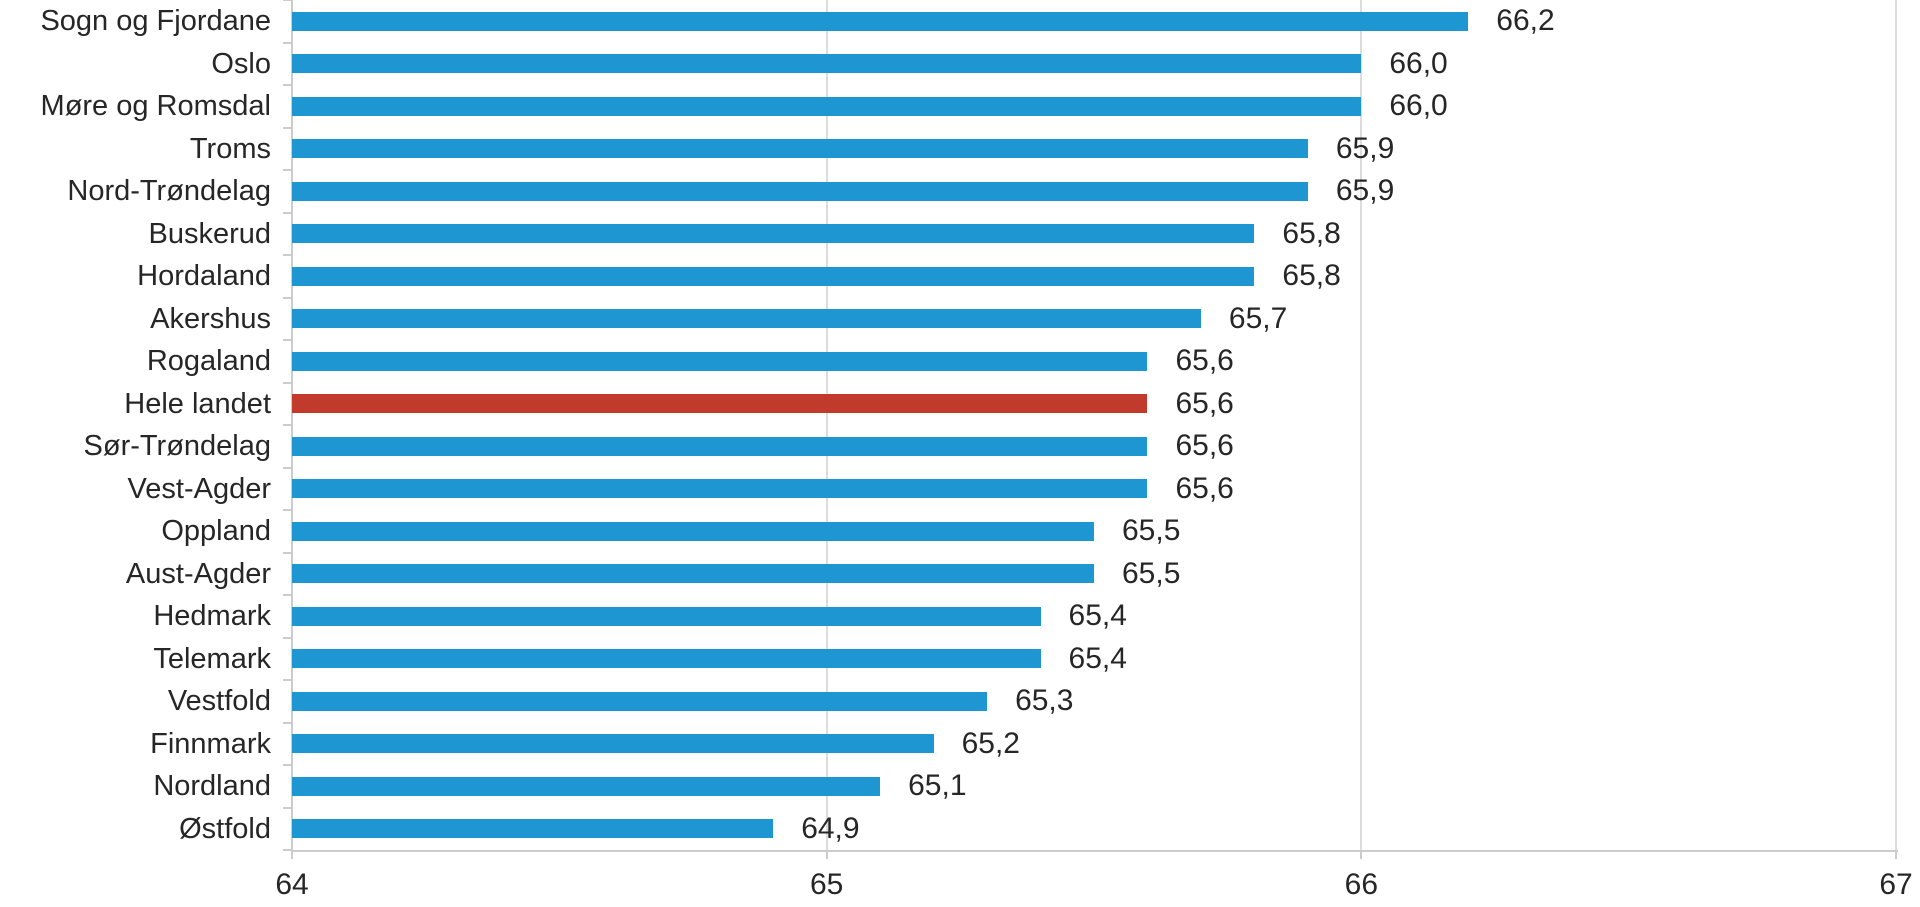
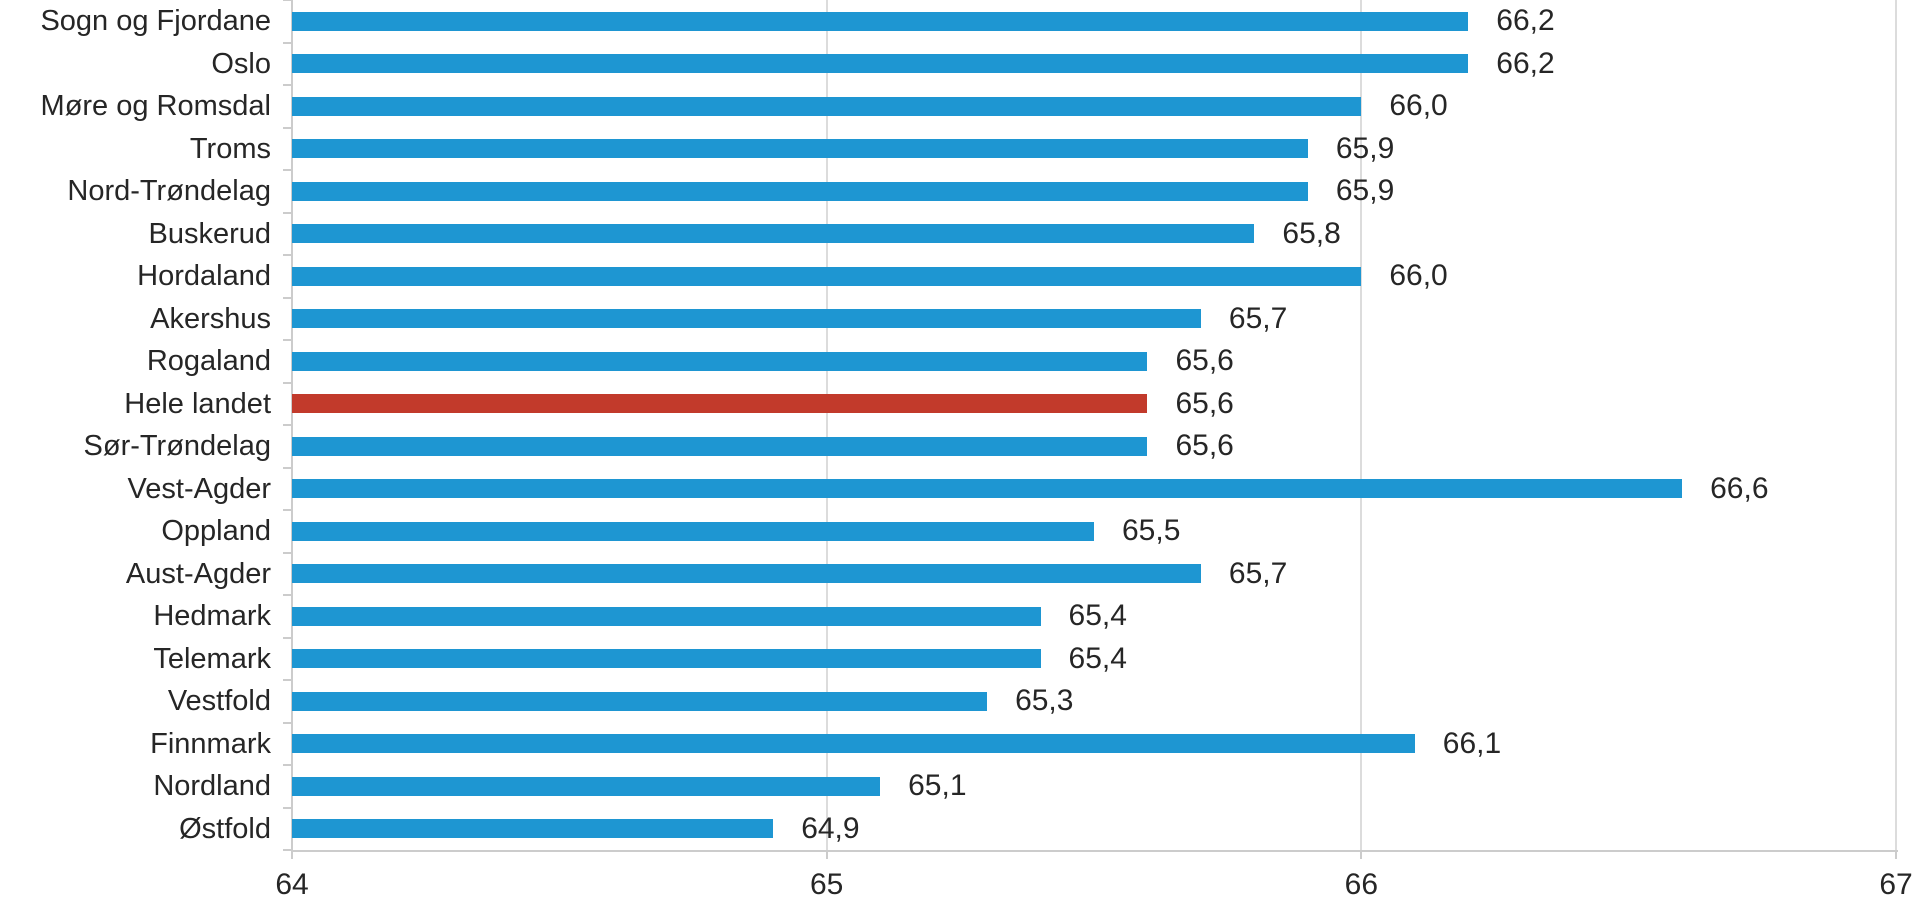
Oslo: 66,0 -> 66,2
Hordaland: 65,8 -> 66,0
Vest-Agder: 65,6 -> 66,6
Aust-Agder: 65,5 -> 65,7
Finnmark: 65,2 -> 66,1
